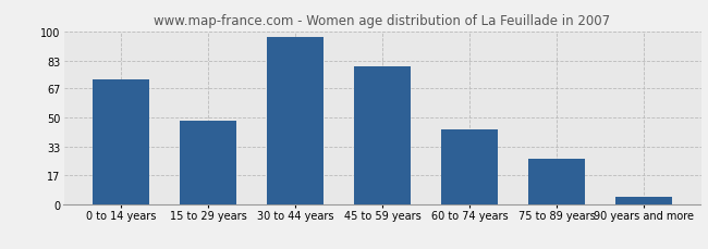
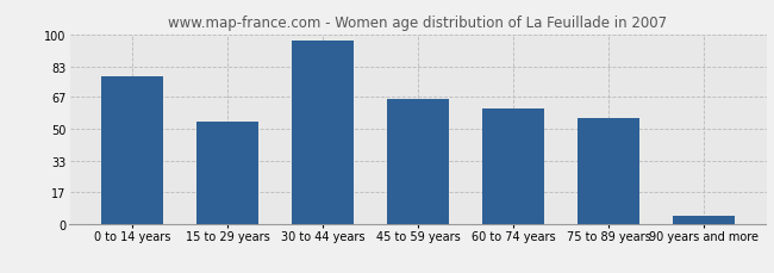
0 to 14 years: 72 -> 78
15 to 29 years: 48 -> 54
45 to 59 years: 80 -> 66
60 to 74 years: 43 -> 61
75 to 89 years: 26 -> 56
